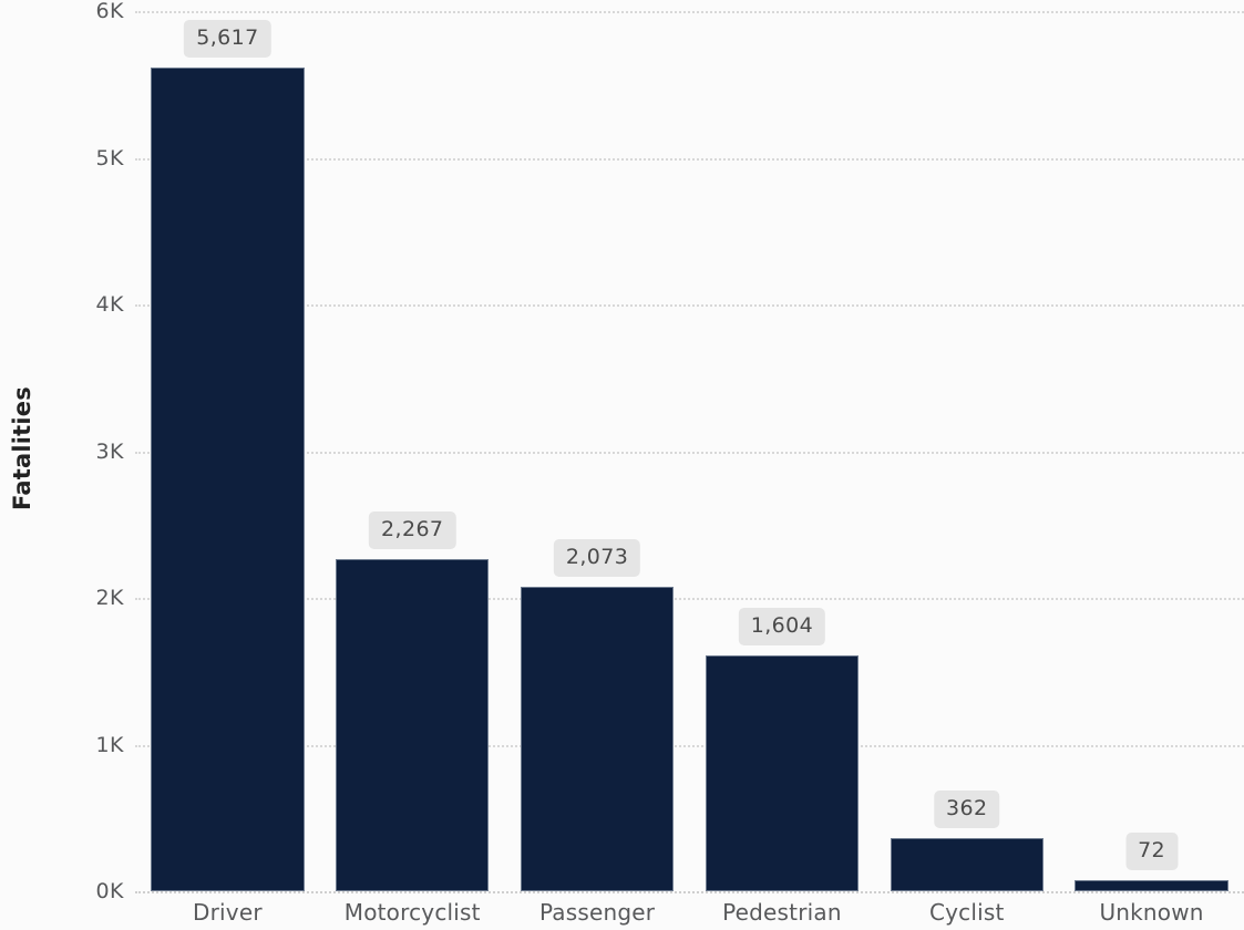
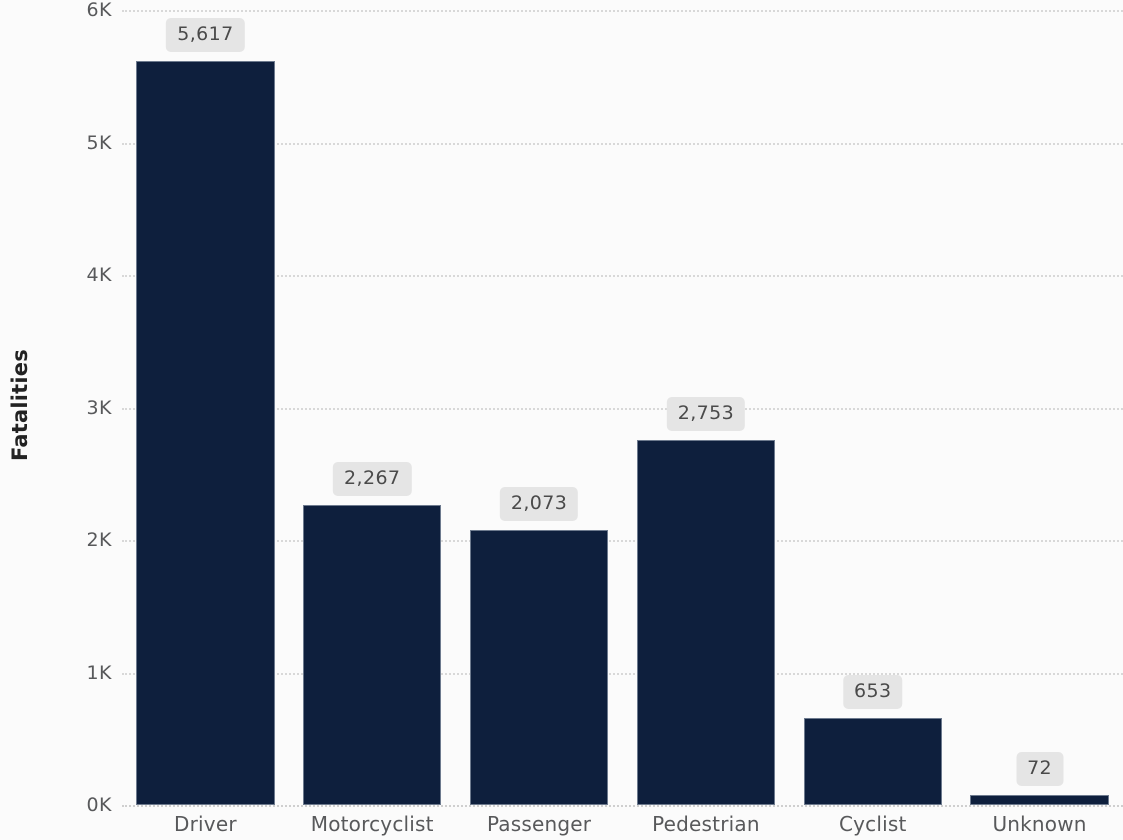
Pedestrian: 1,604 -> 2,753
Cyclist: 362 -> 653
